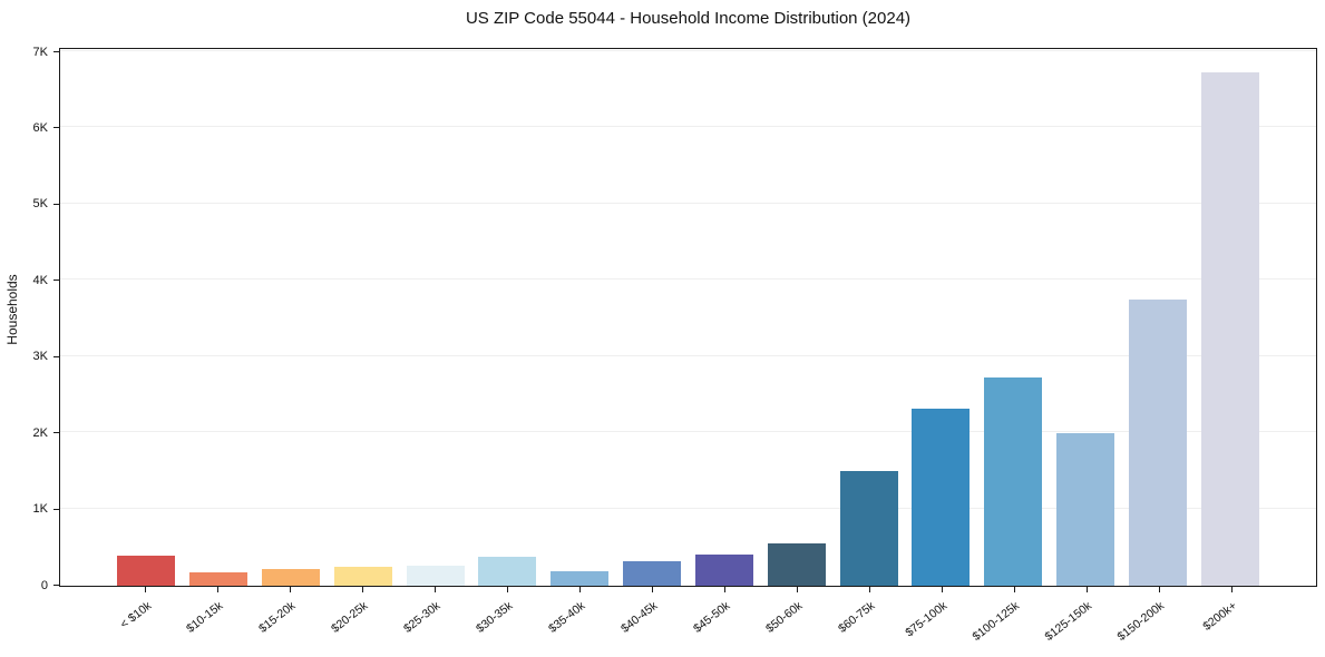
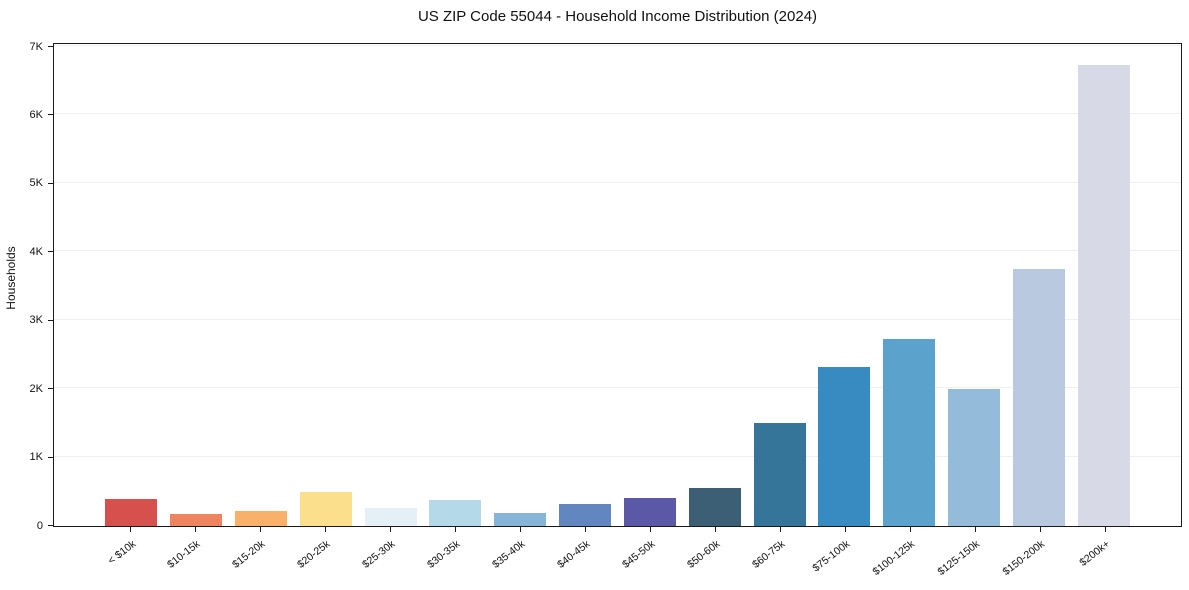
$20-25k: 0.2K -> 0.5K
